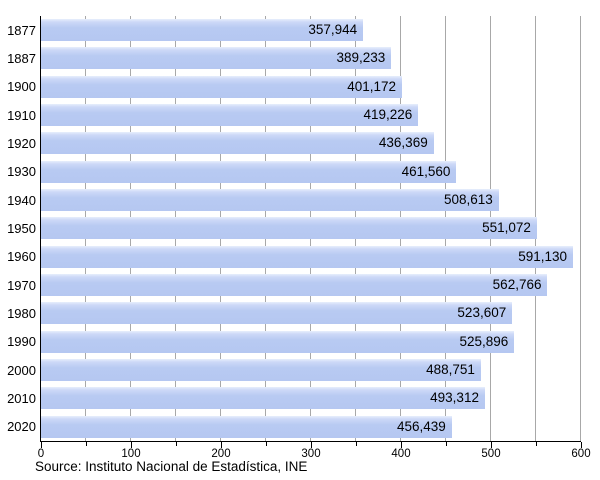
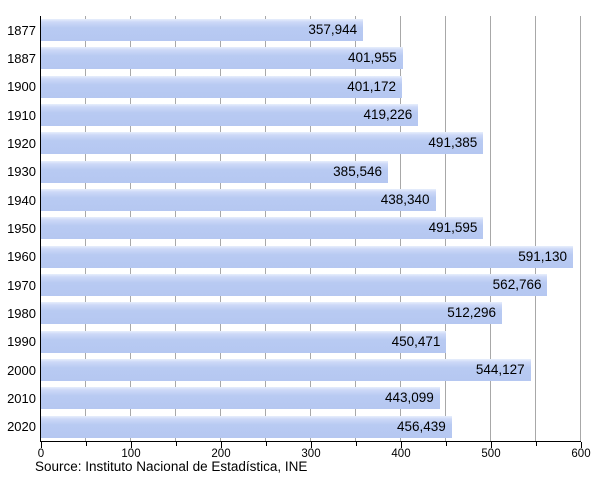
1887: 389,233 -> 401,955
1920: 436,369 -> 491,385
1930: 461,560 -> 385,546
1940: 508,613 -> 438,340
1950: 551,072 -> 491,595
1980: 523,607 -> 512,296
1990: 525,896 -> 450,471
2000: 488,751 -> 544,127
2010: 493,312 -> 443,099
